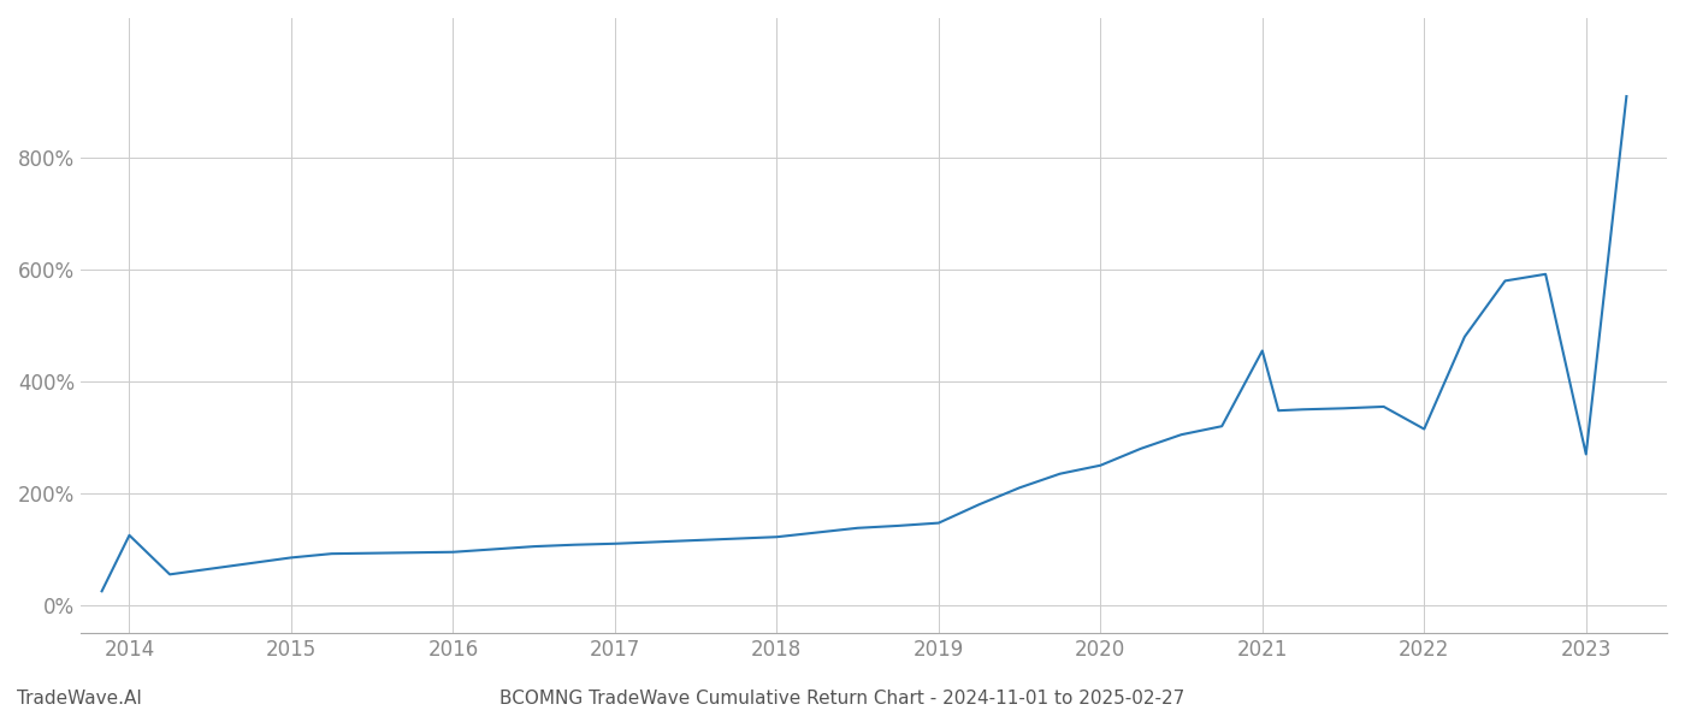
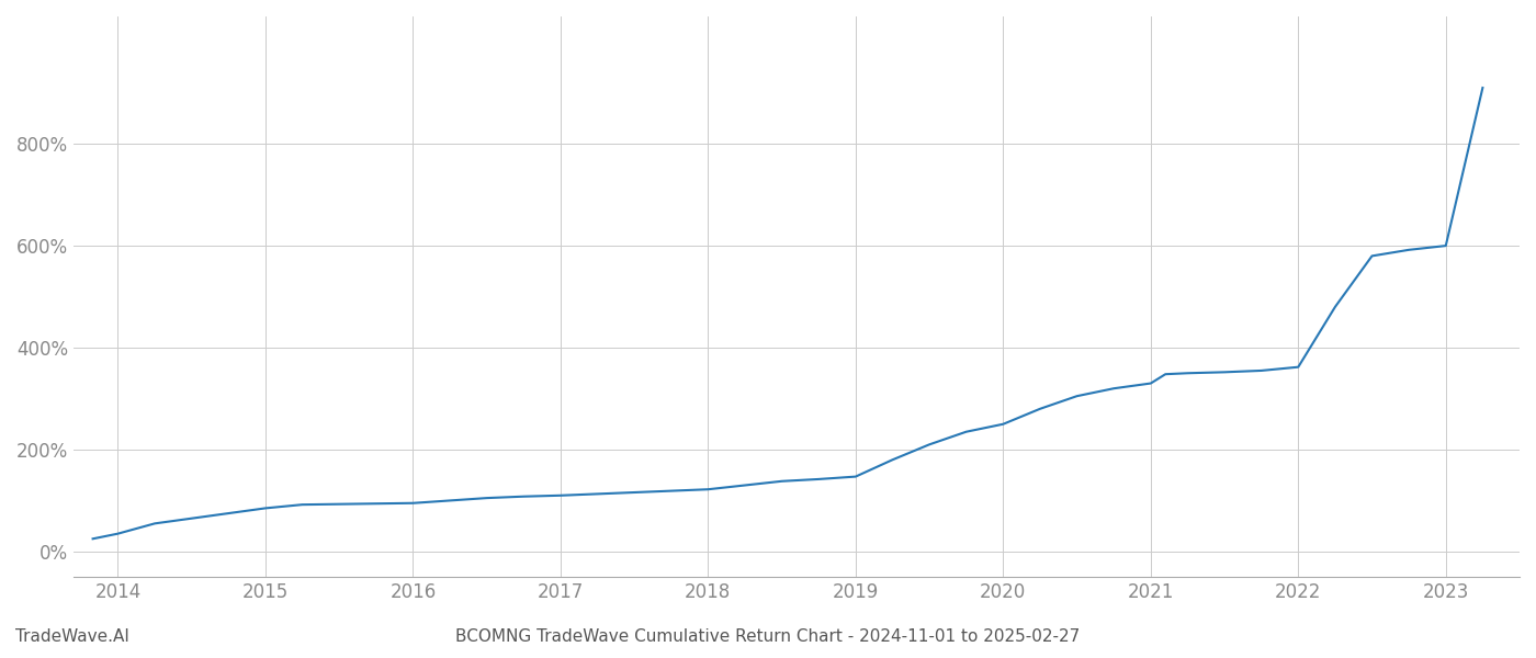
2014: 125% -> 35%
2021: 455% -> 330%
2022: 315% -> 362%
2023: 270% -> 600%
